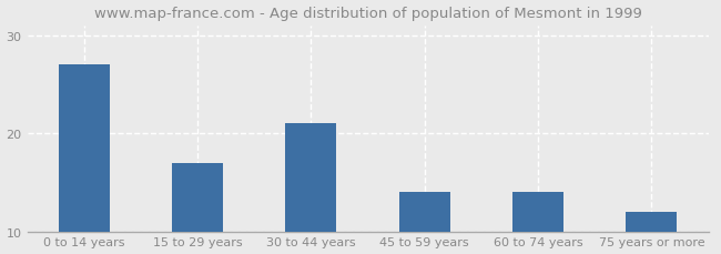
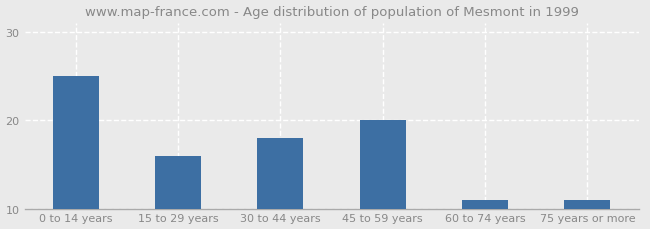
0 to 14 years: 27 -> 25
15 to 29 years: 17 -> 16
30 to 44 years: 21 -> 18
45 to 59 years: 14 -> 20
60 to 74 years: 14 -> 11
75 years or more: 12 -> 11
